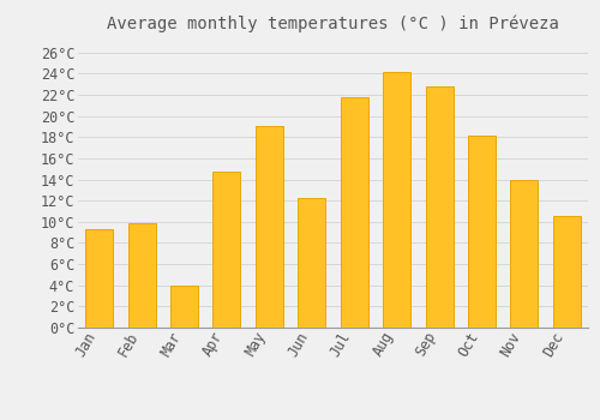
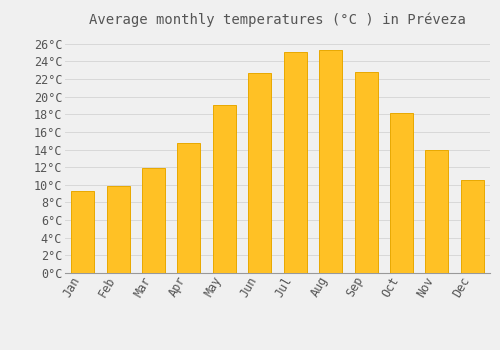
Mar: 4.0°C -> 11.9°C
Jun: 12.2°C -> 22.7°C
Jul: 21.8°C -> 25.1°C
Aug: 24.2°C -> 25.3°C
